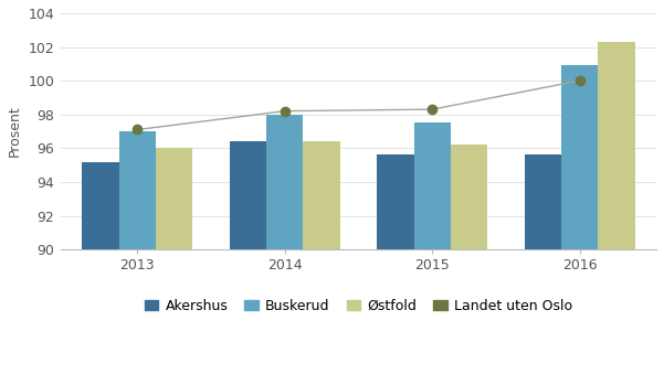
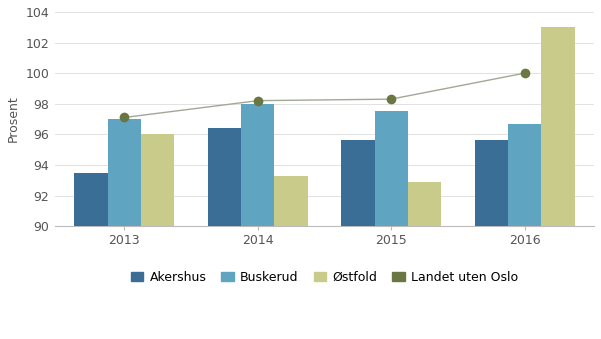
Akershus/2013: 95.2 -> 93.5
Østfold/2014: 96.4 -> 93.3
Østfold/2015: 96.2 -> 92.9
Buskerud/2016: 100.9 -> 96.7
Østfold/2016: 102.3 -> 103.0
